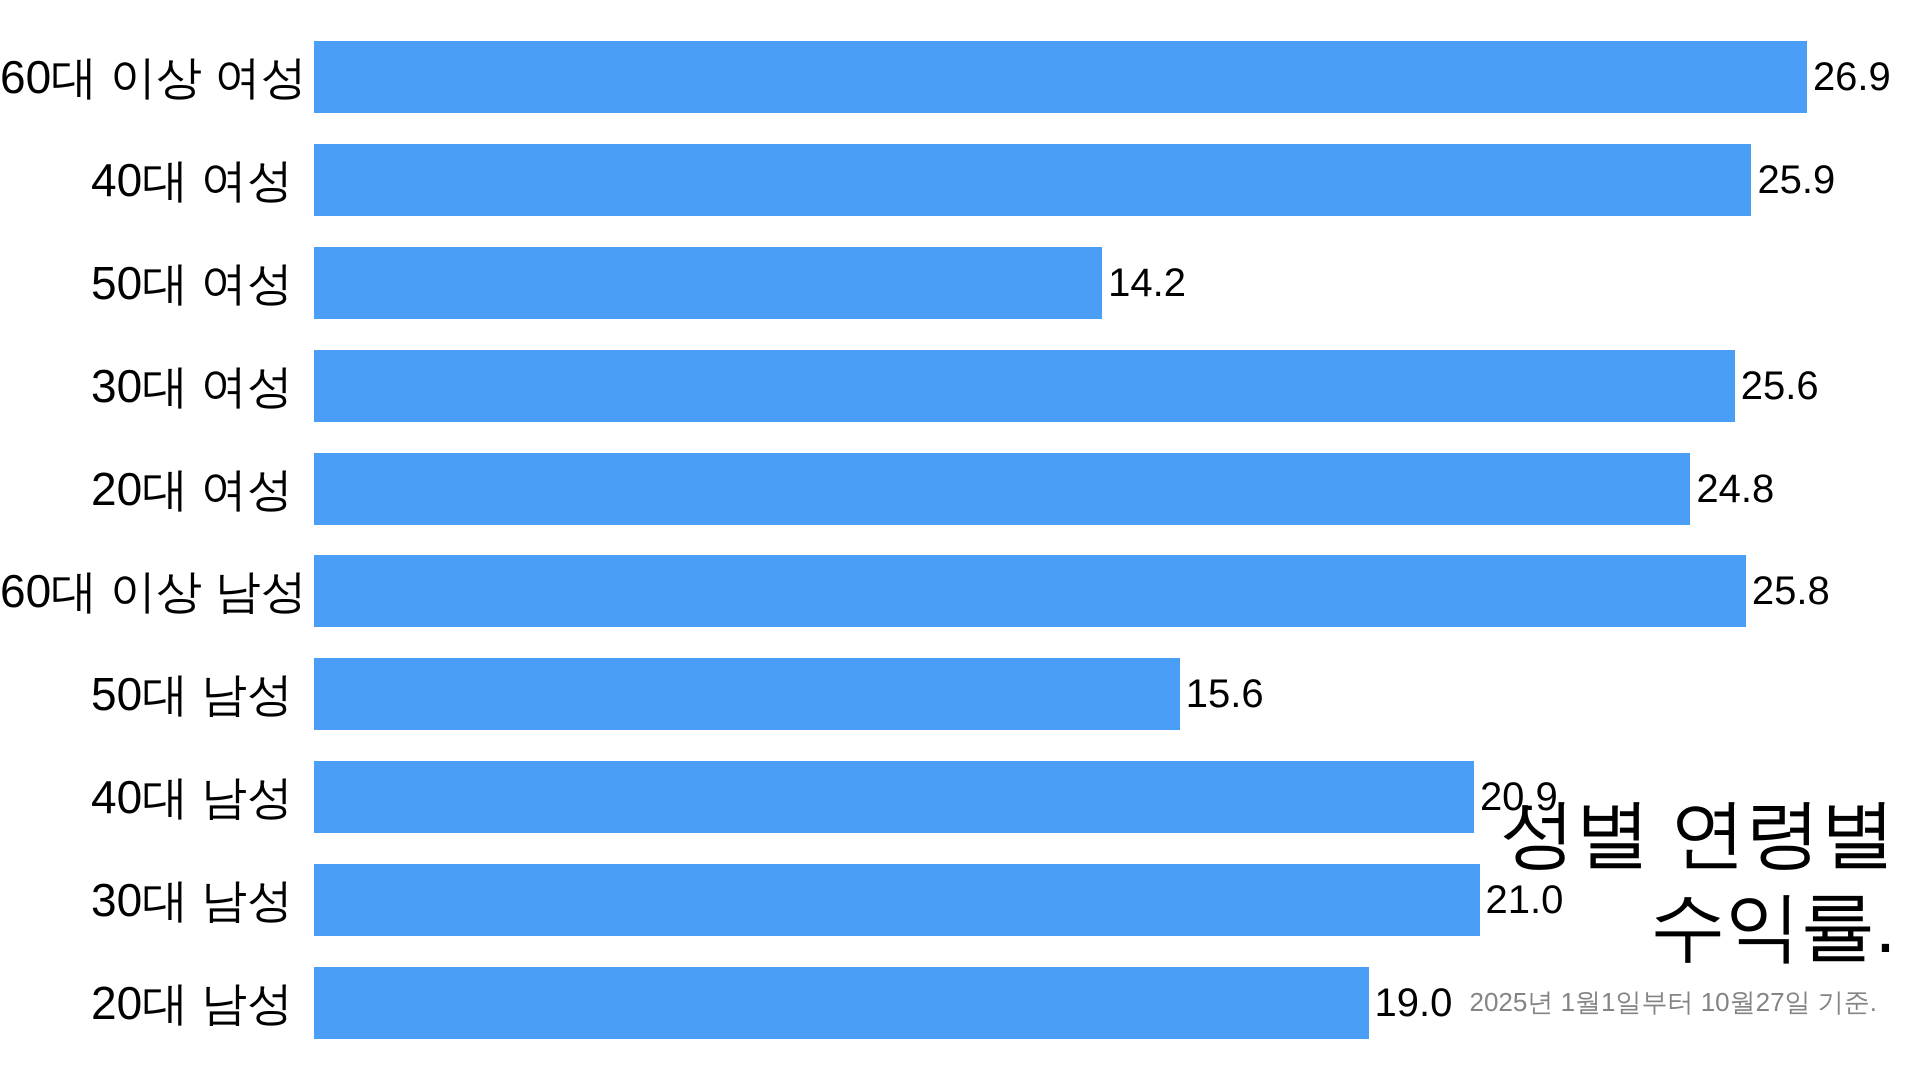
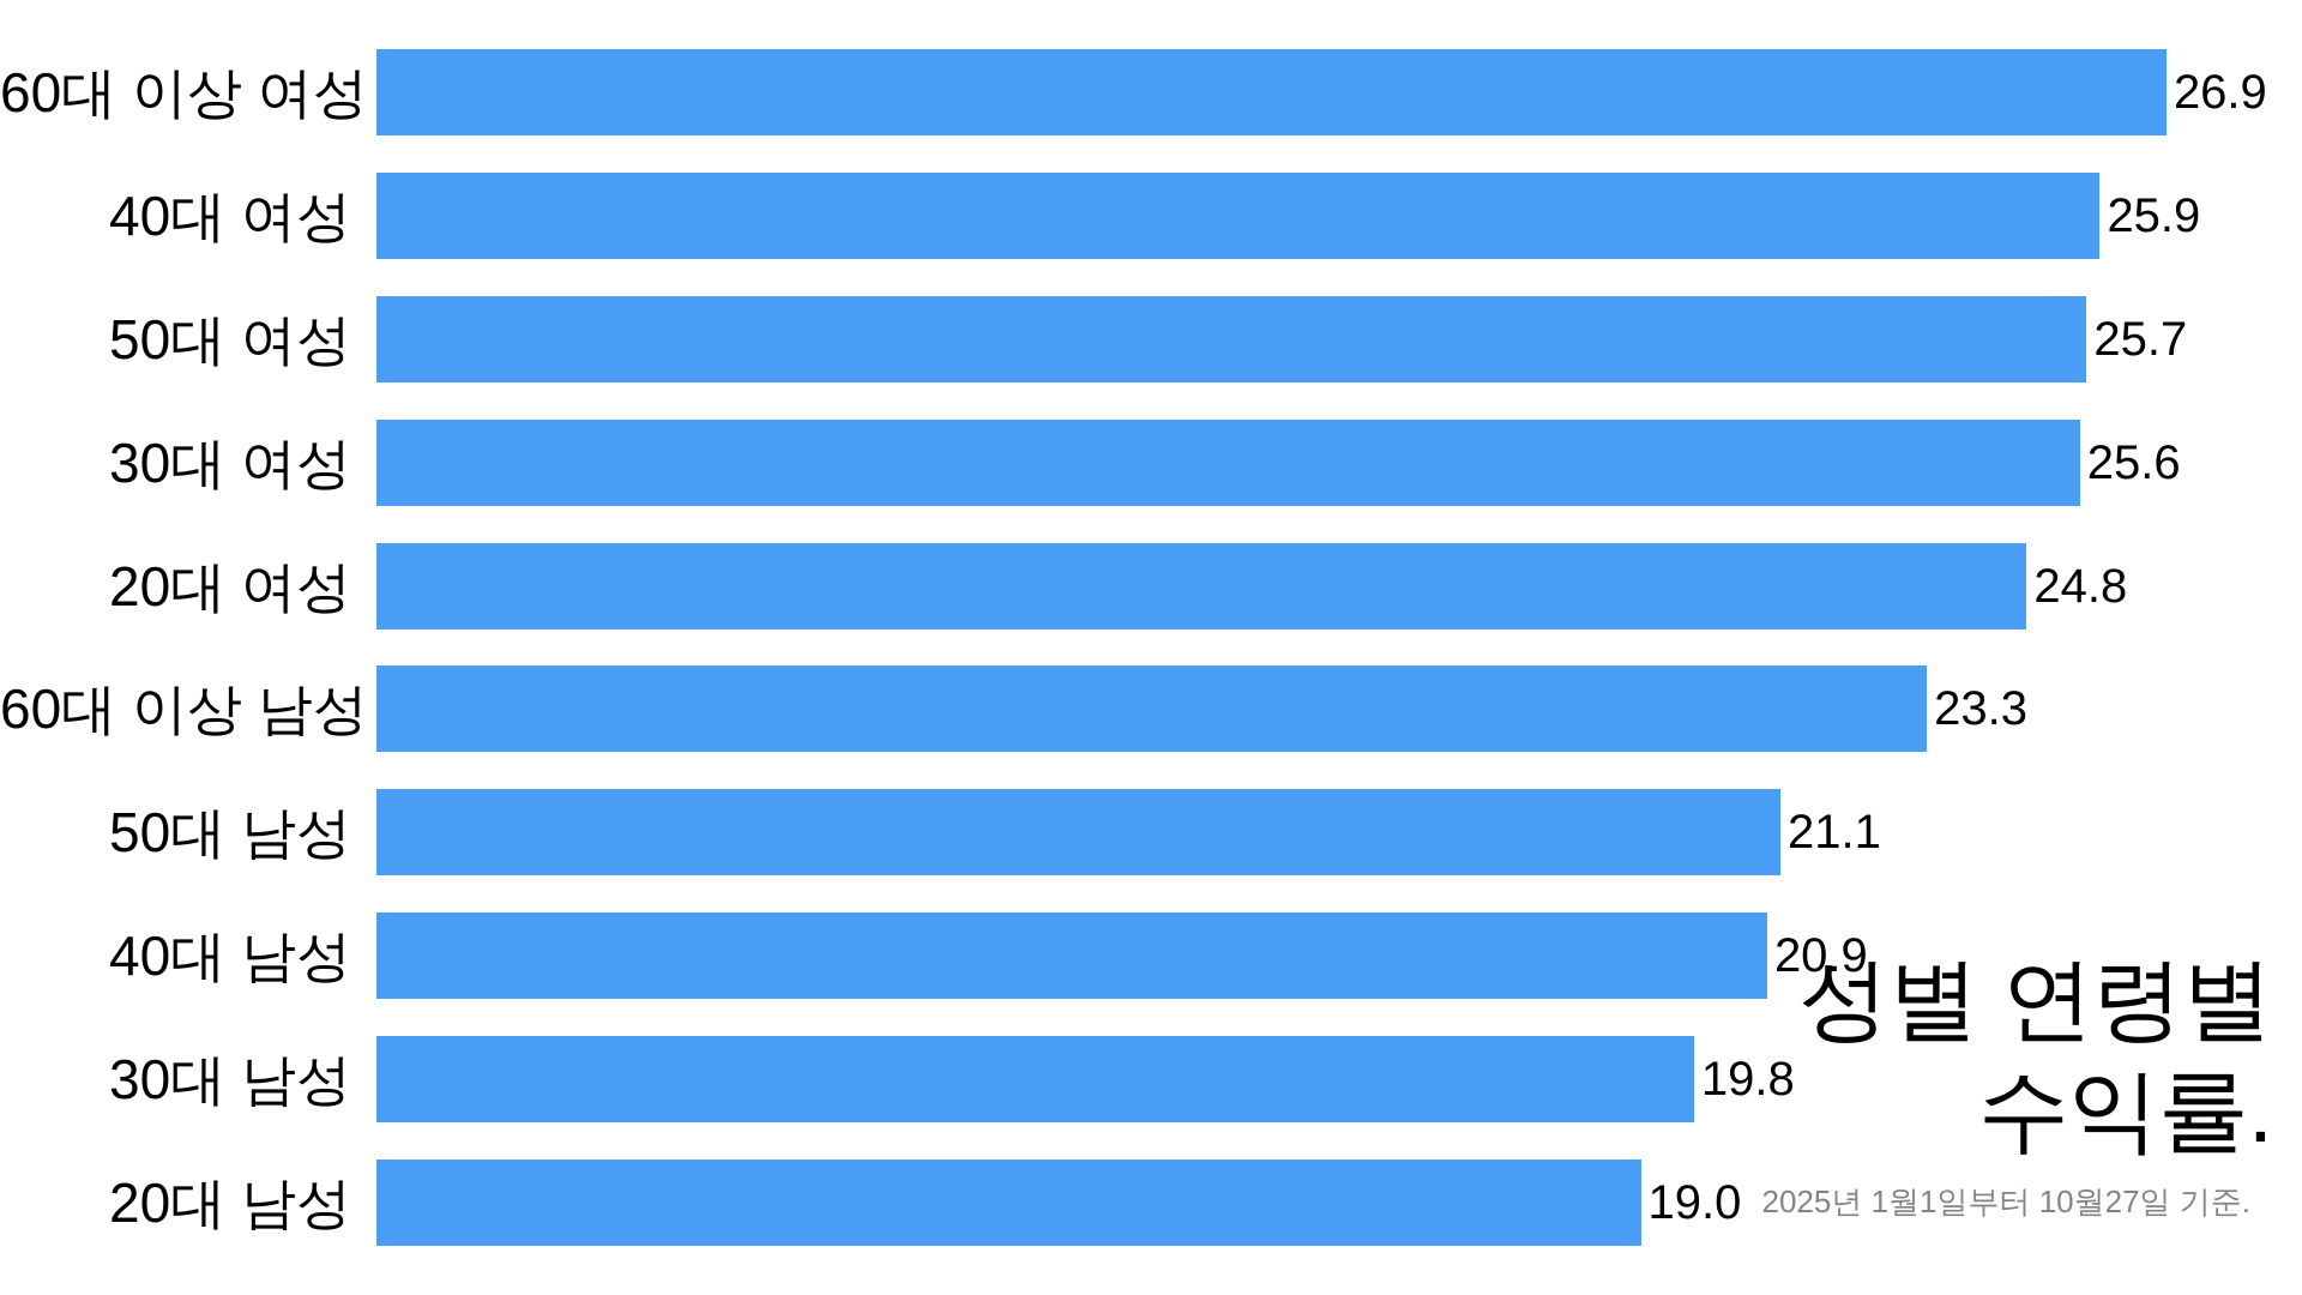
50대 여성: 14.2 -> 25.7
60대 이상 남성: 25.8 -> 23.3
50대 남성: 15.6 -> 21.1
30대 남성: 21.0 -> 19.8
